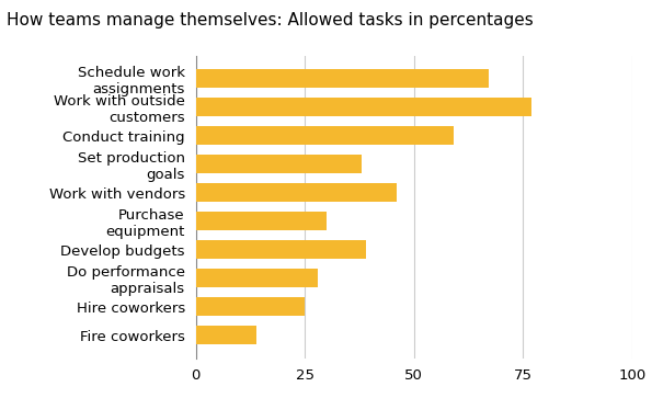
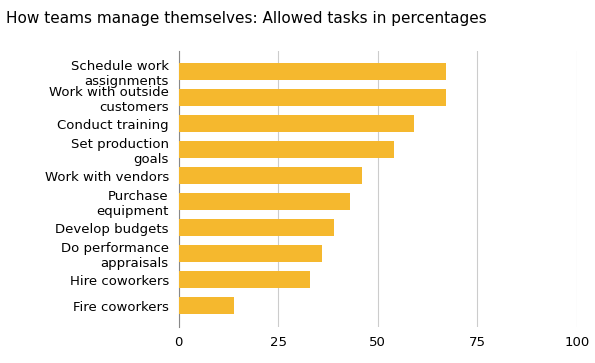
Work with outside customers: 77 -> 67
Set production goals: 38 -> 54
Purchase equipment: 30 -> 43
Do performance appraisals: 28 -> 36
Hire coworkers: 25 -> 33
